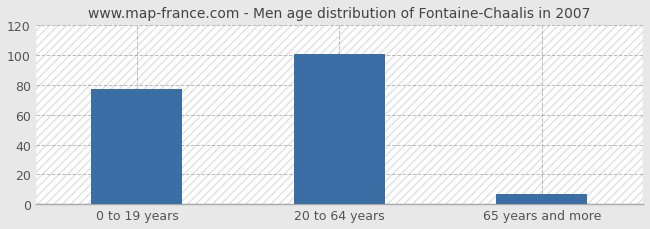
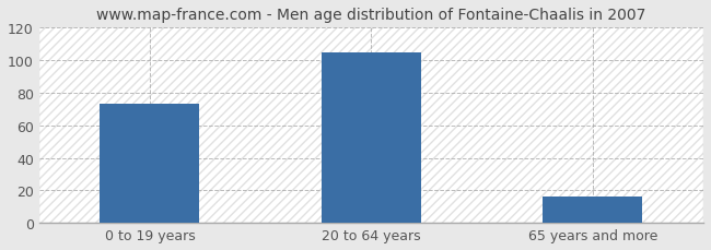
0 to 19 years: 77 -> 73
20 to 64 years: 101 -> 105
65 years and more: 7 -> 16
